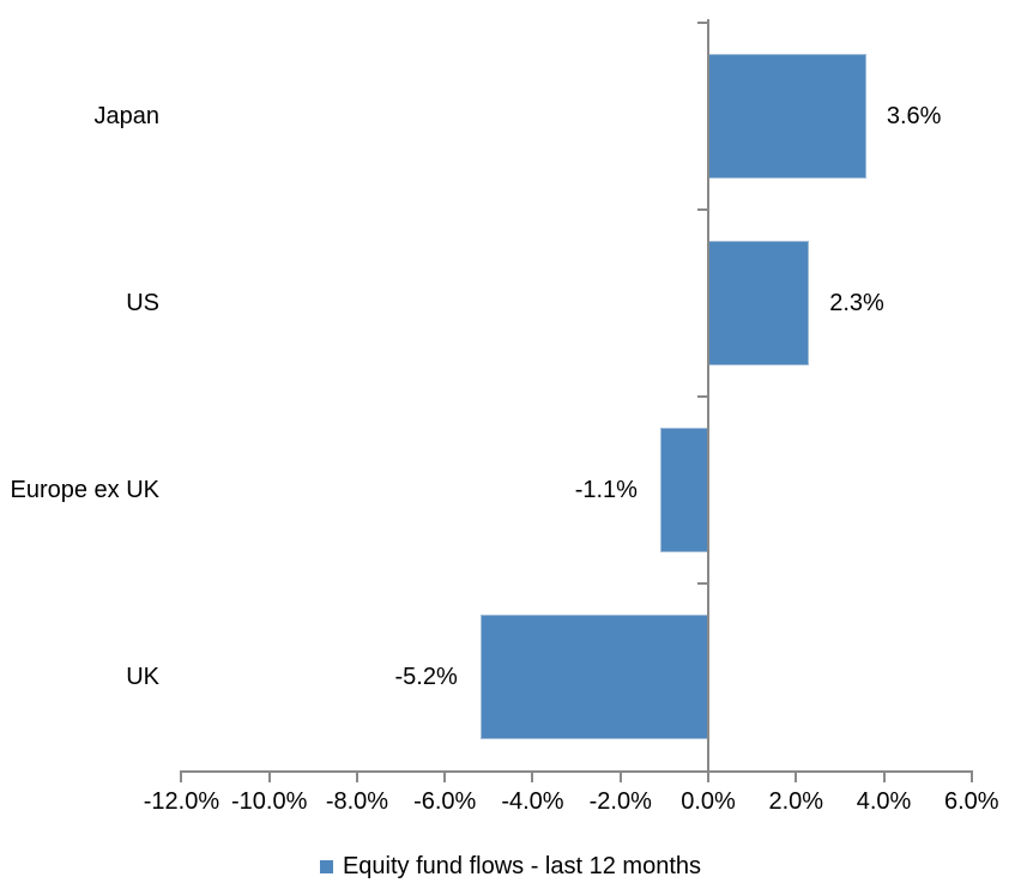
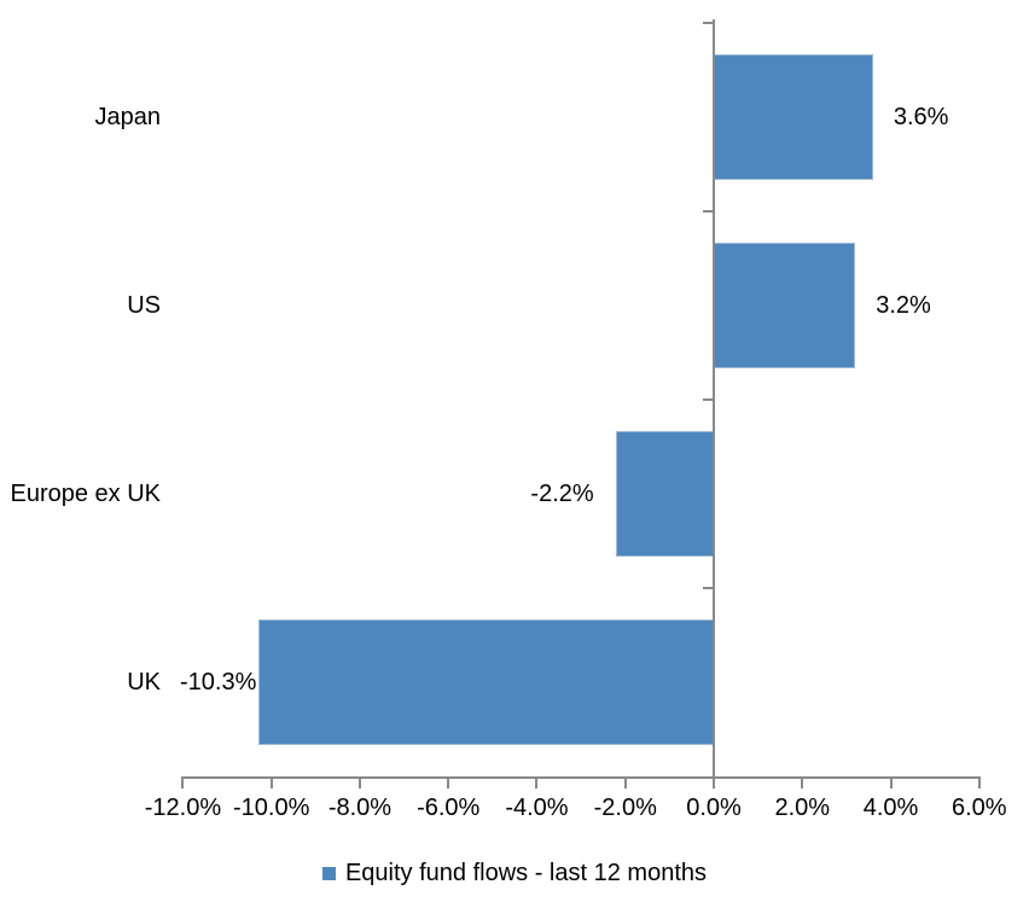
US: 2.3% -> 3.2%
Europe ex UK: -1.1% -> -2.2%
UK: -5.2% -> -10.3%
